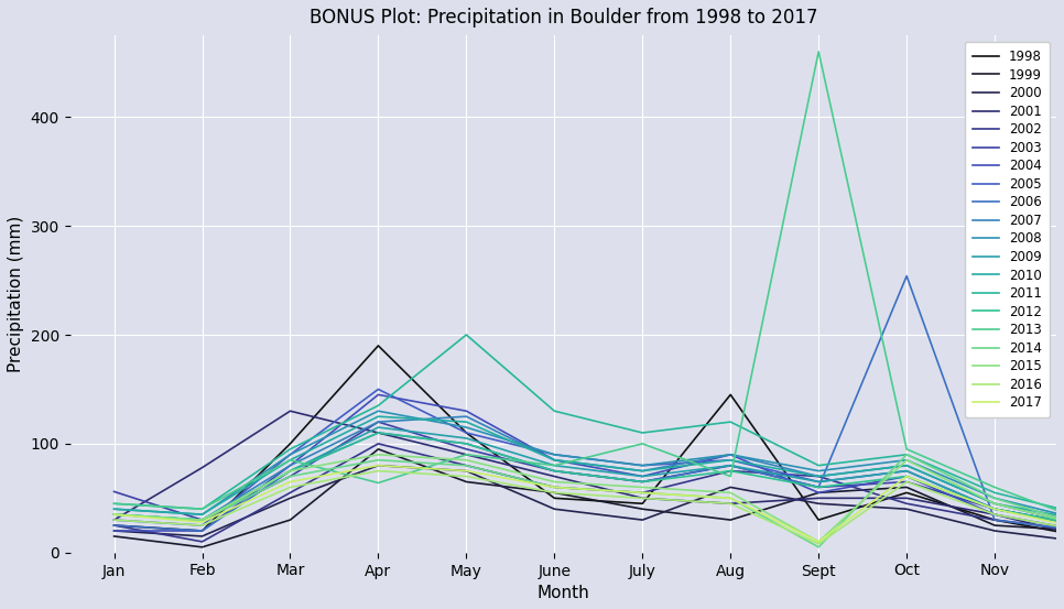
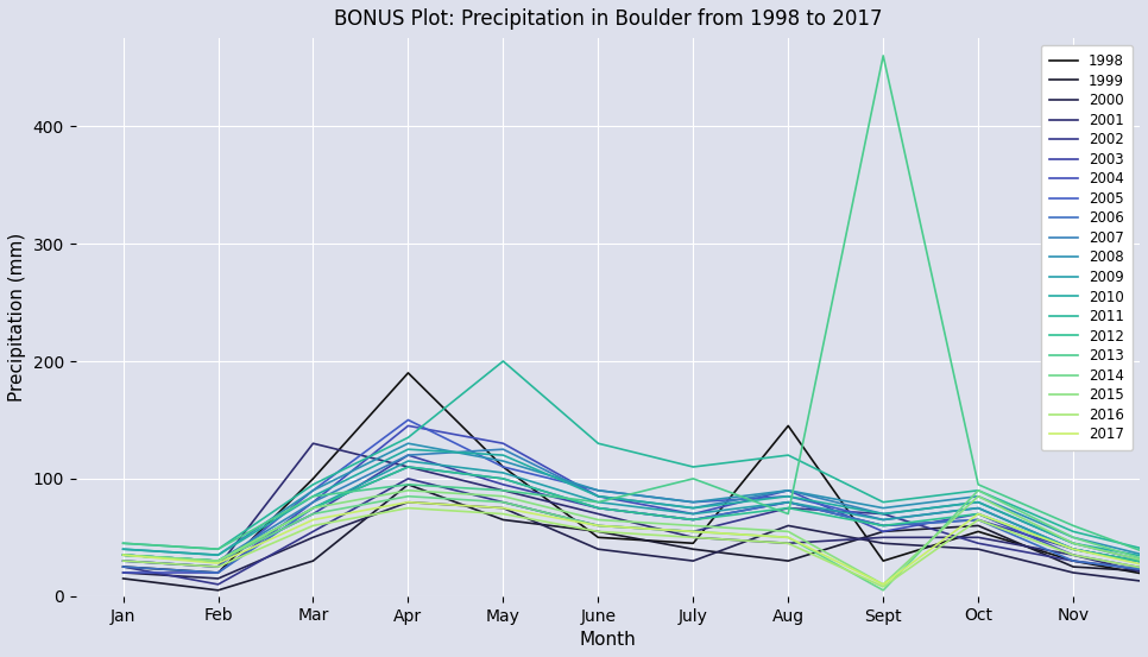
2003/Jan: 56 -> 35
2001/Feb: 78 -> 25
2013/Apr: 64 -> 95
2006/Oct: 254 -> 65
